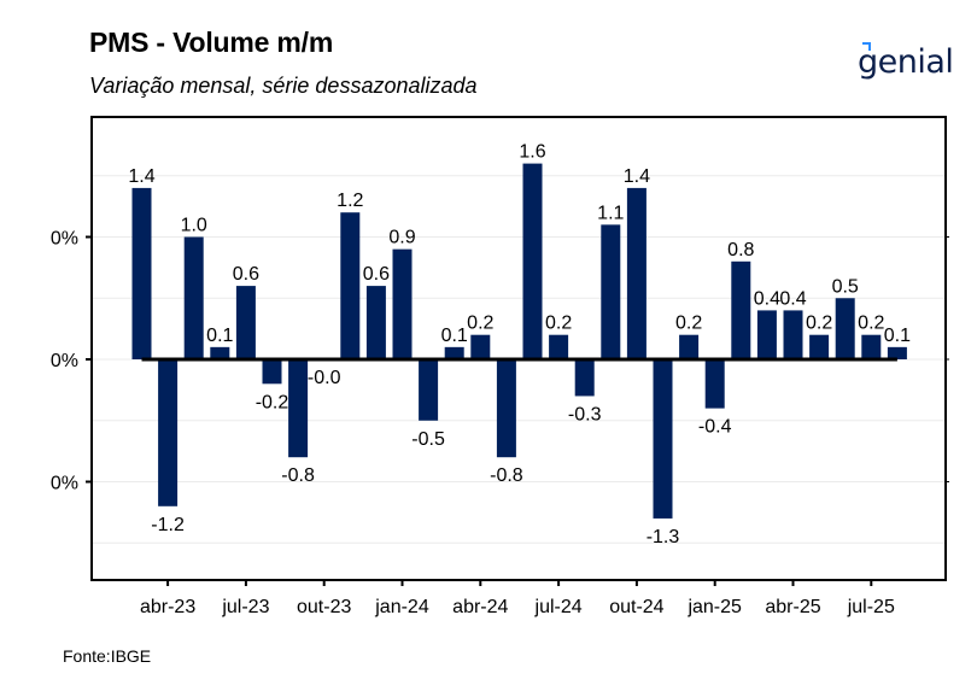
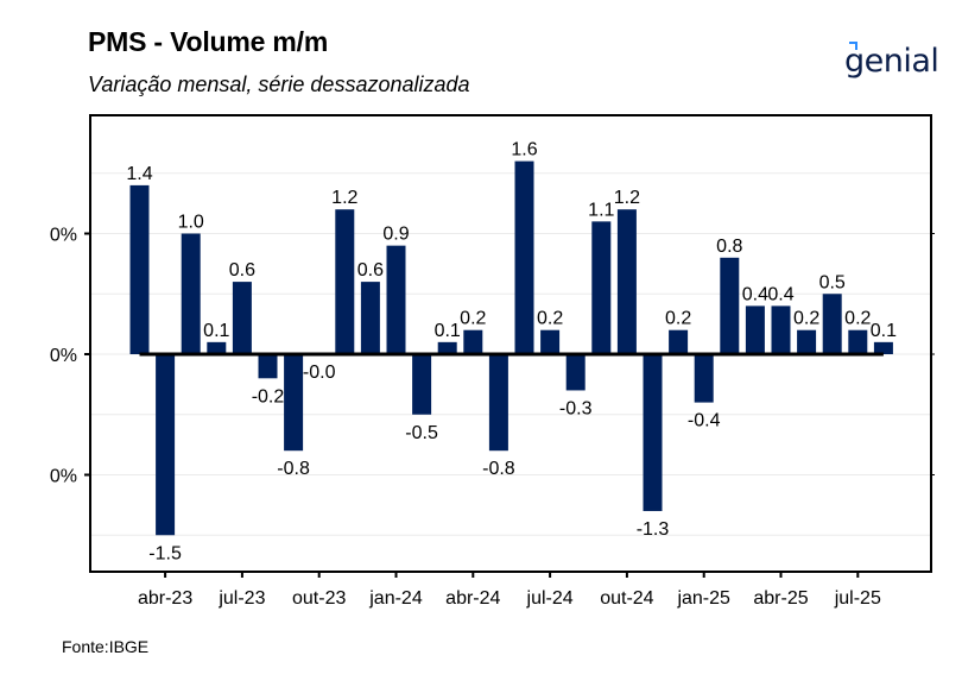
abr-23: -1.2 -> -1.5
out-24: 1.4 -> 1.2
